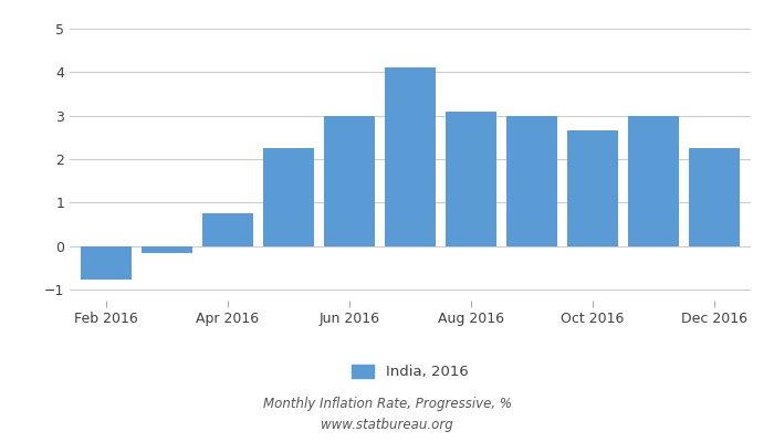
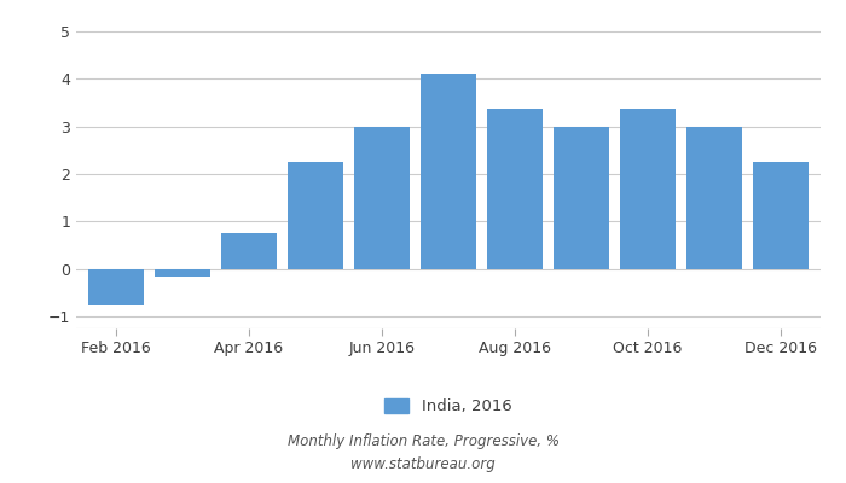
Aug 2016: 3.10 -> 3.38
Oct 2016: 2.65 -> 3.38
